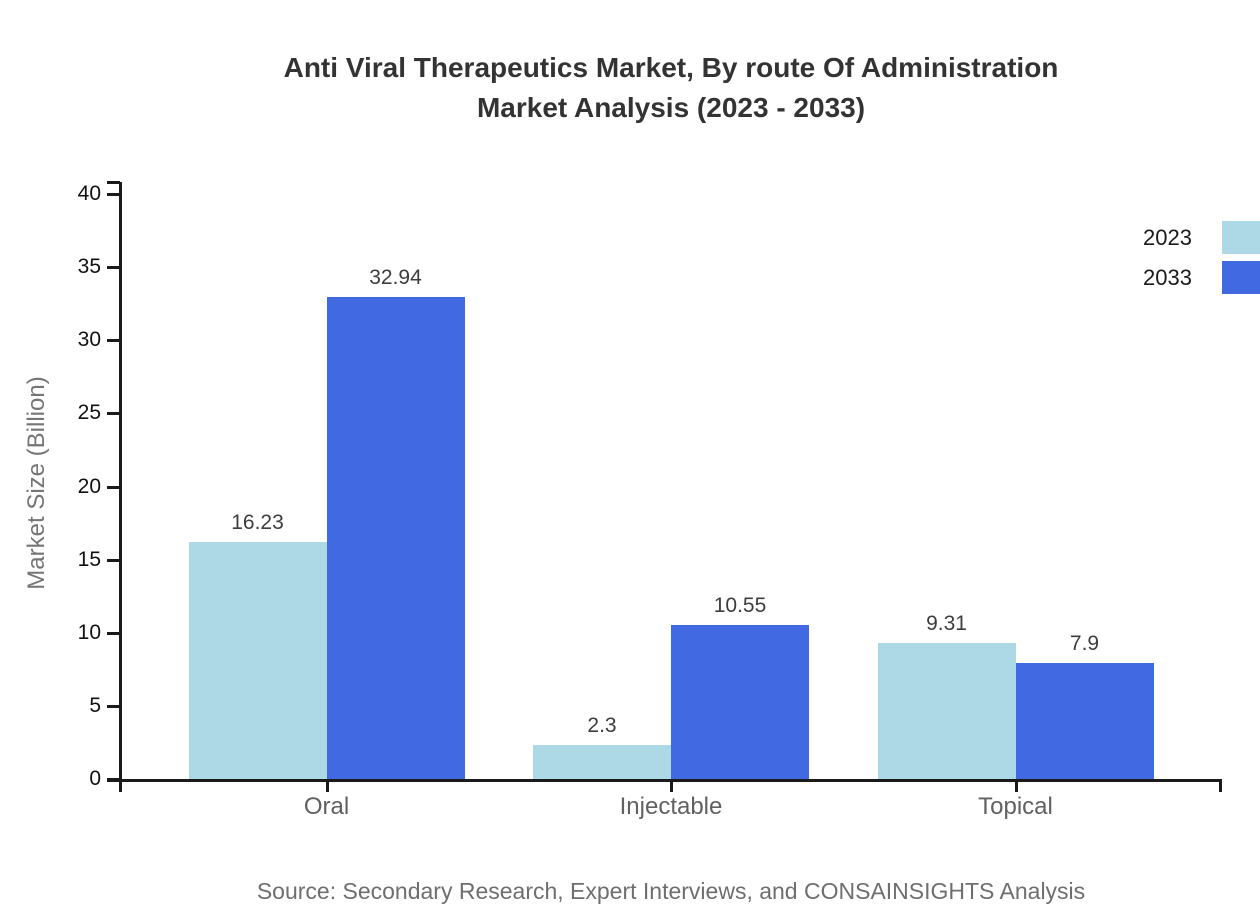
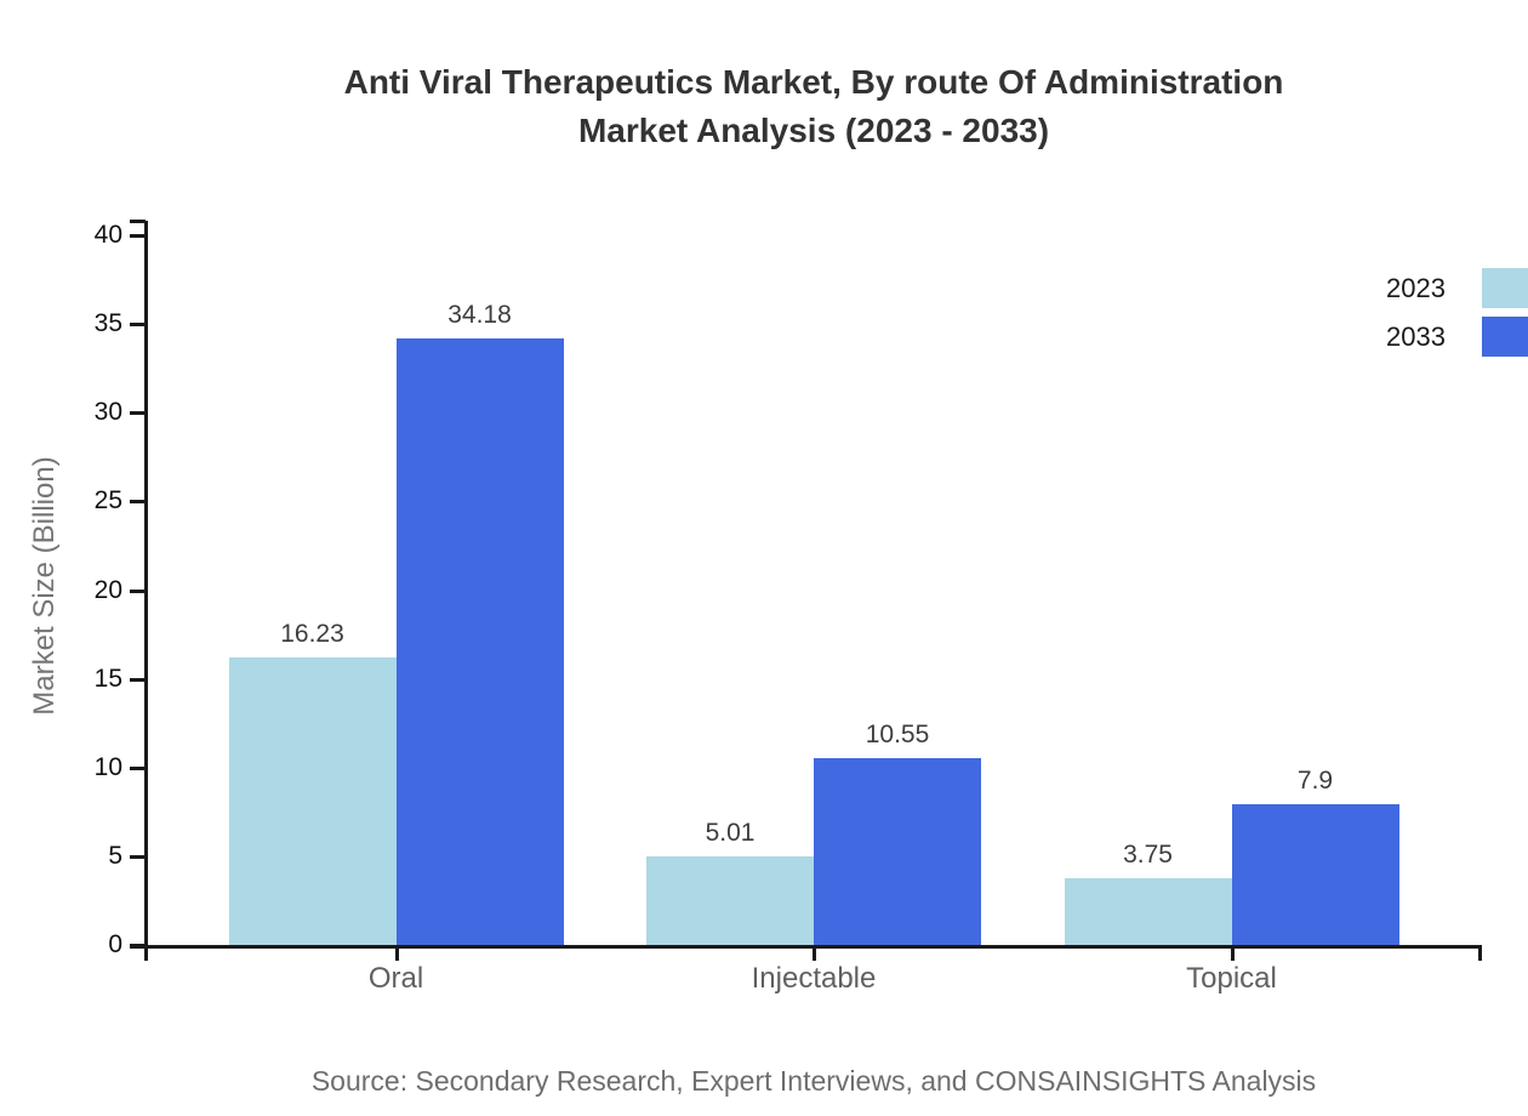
2033/Oral: 32.94 -> 34.18
2023/Injectable: 2.3 -> 5.01
2023/Topical: 9.31 -> 3.75
